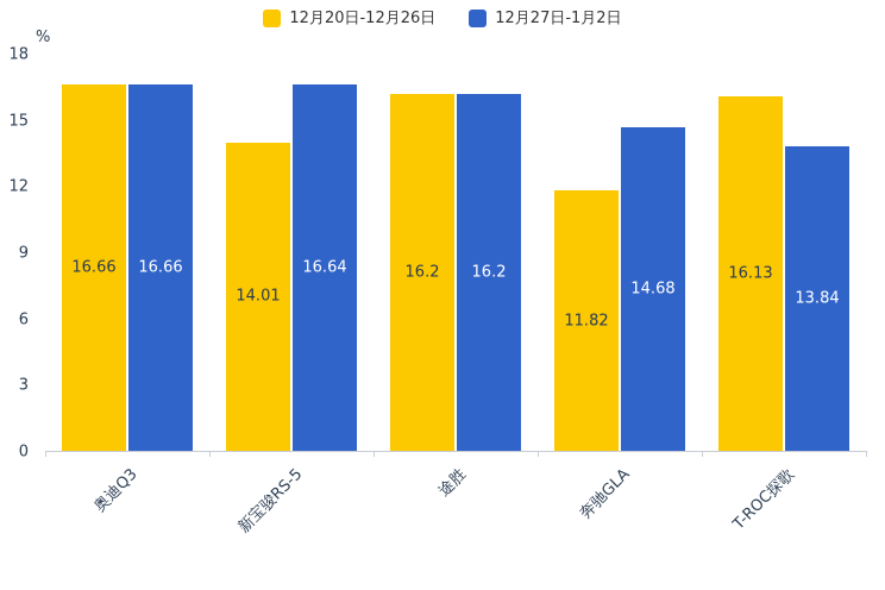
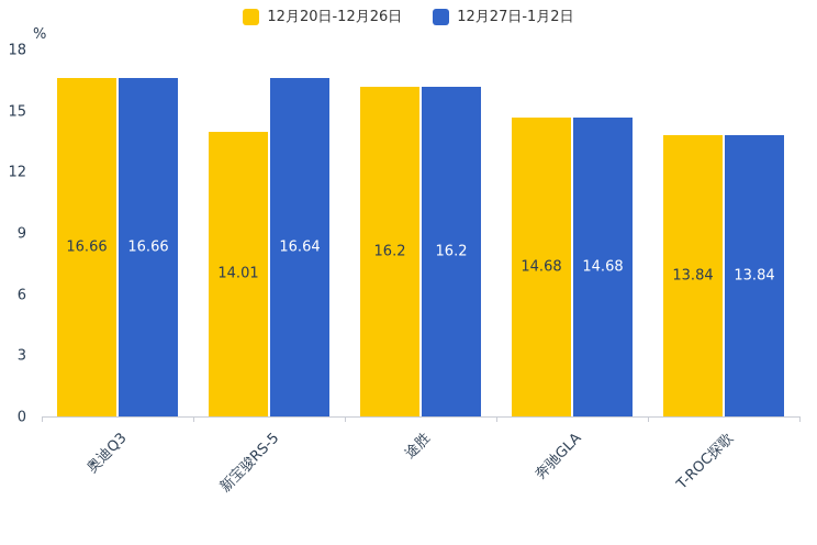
12月20日-12月26日/奔驰GLA: 11.82 -> 14.68
12月20日-12月26日/T-ROC探歌: 16.13 -> 13.84
